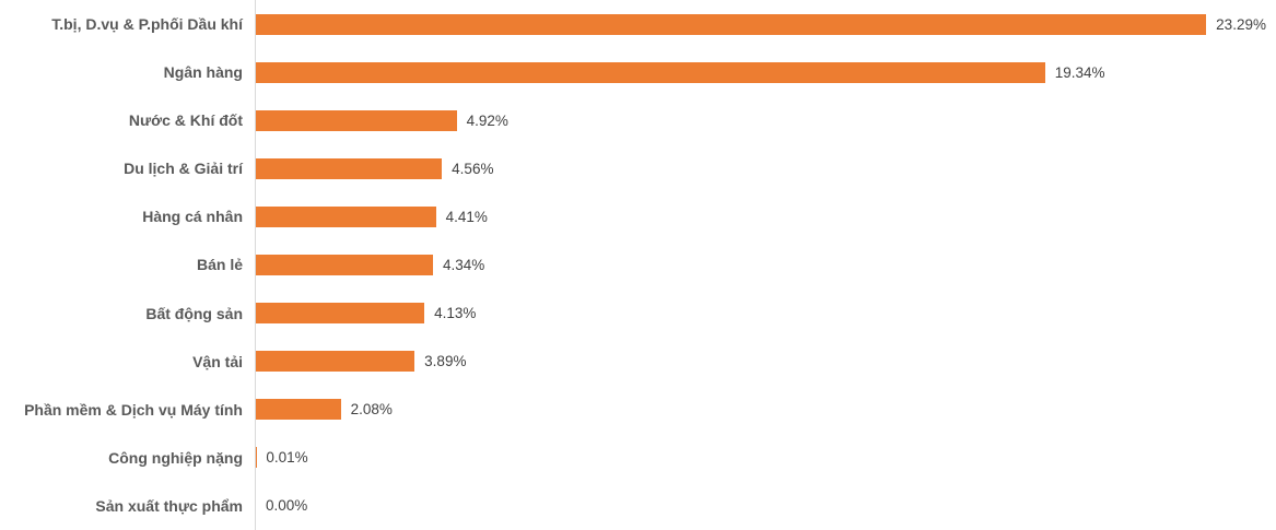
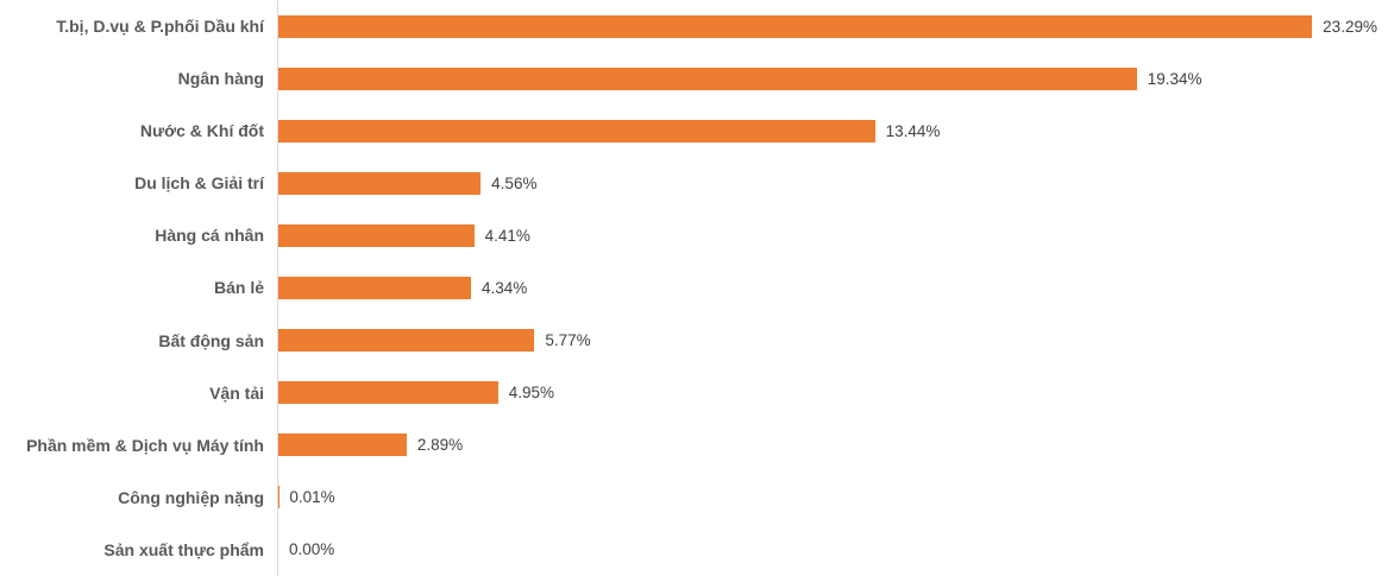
Nước & Khí đốt: 4.92% -> 13.44%
Bất động sản: 4.13% -> 5.77%
Vận tải: 3.89% -> 4.95%
Phần mềm & Dịch vụ Máy tính: 2.08% -> 2.89%
